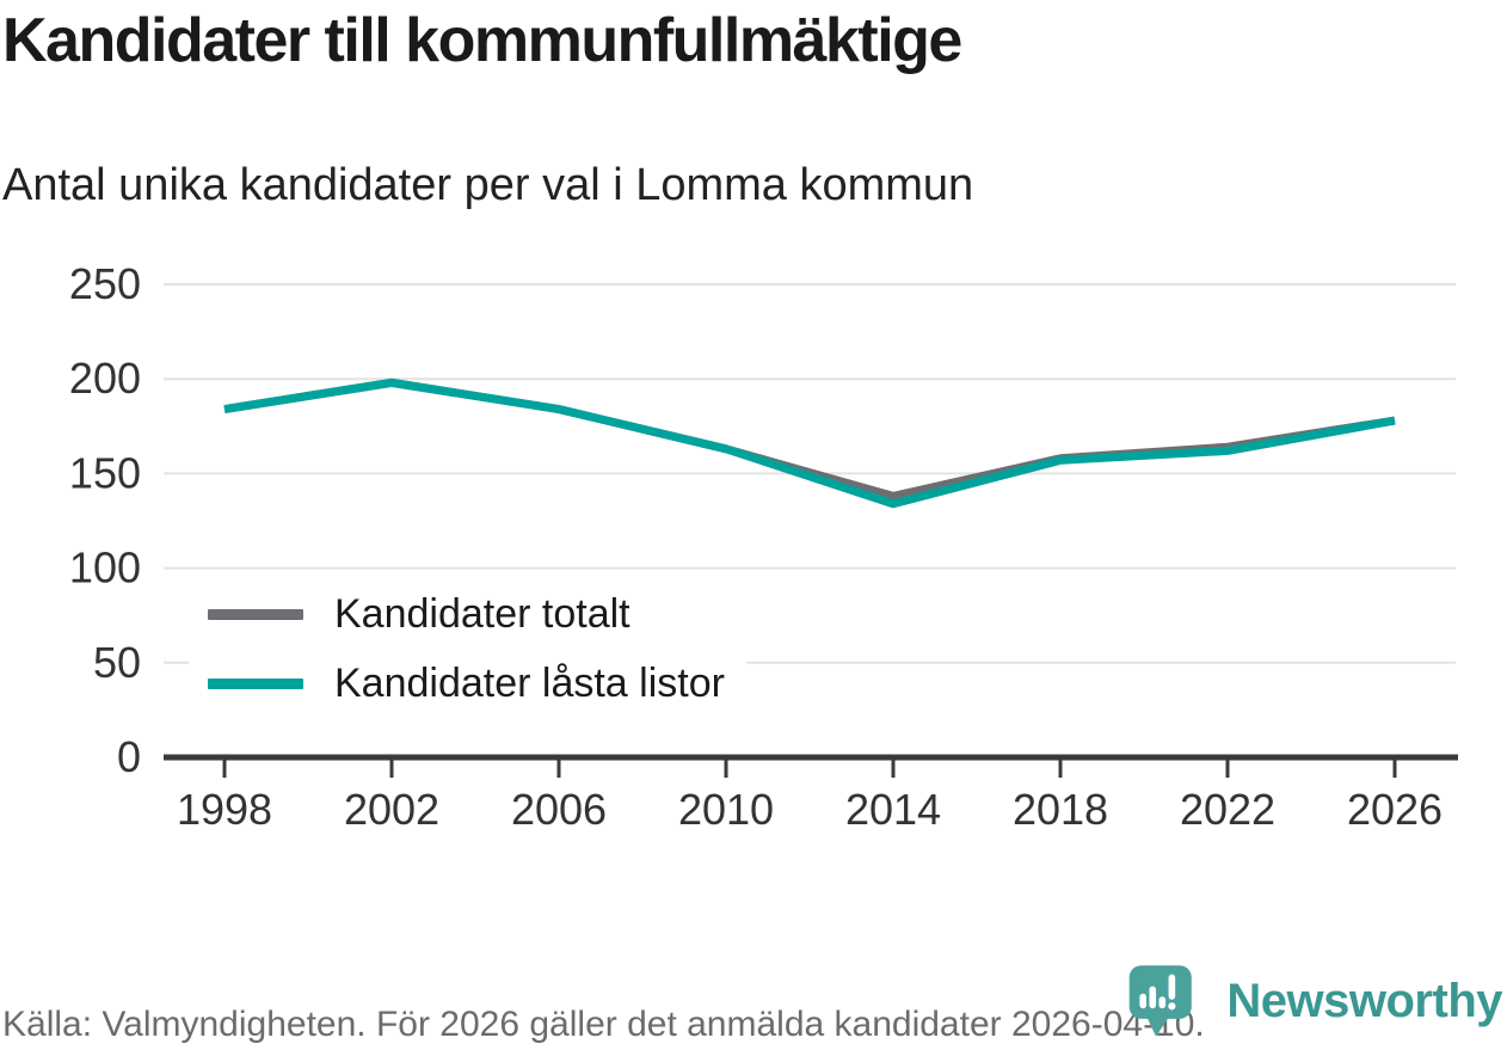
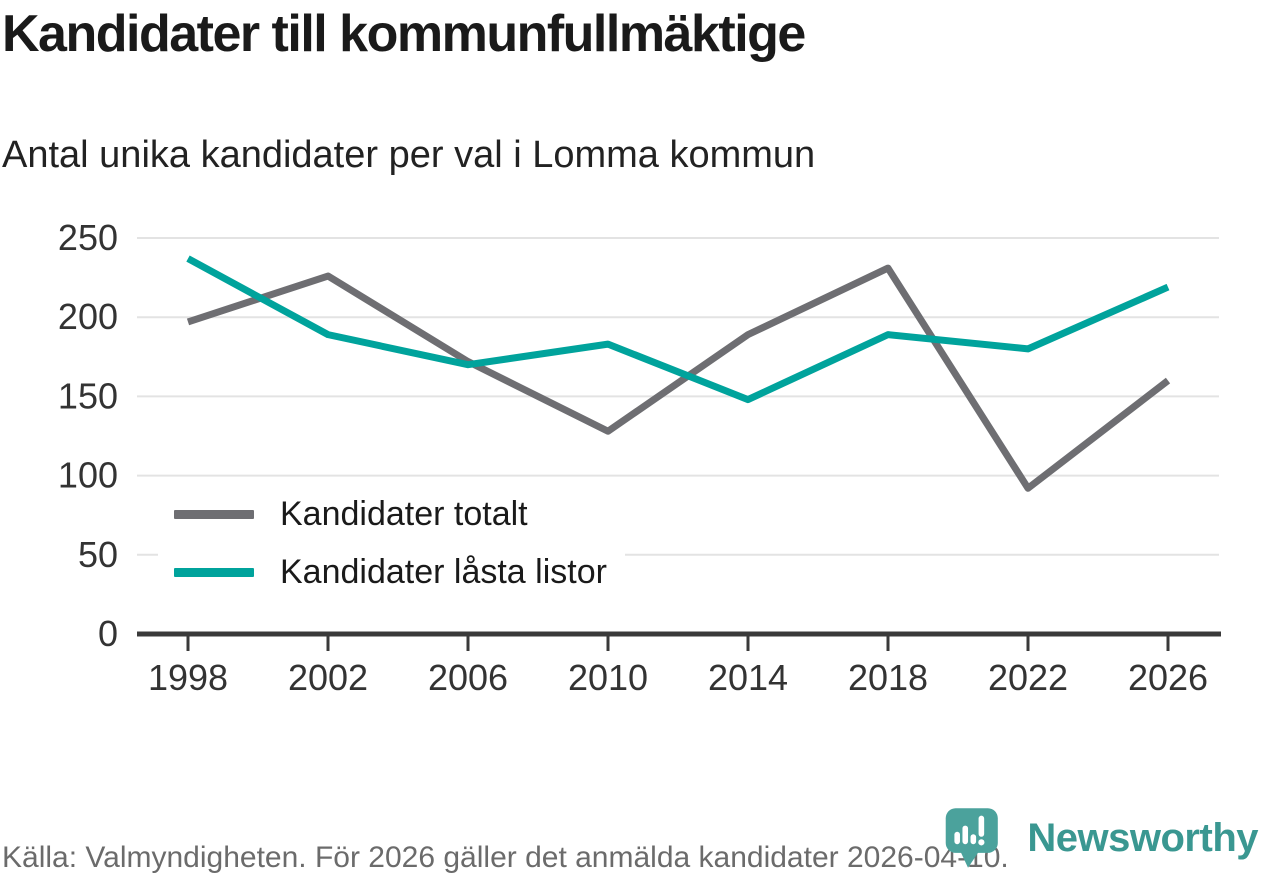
Kandidater totalt/1998: 184 -> 197
Kandidater låsta listor/1998: 184 -> 237
Kandidater totalt/2002: 198 -> 226
Kandidater låsta listor/2002: 198 -> 189
Kandidater totalt/2006: 184 -> 172
Kandidater låsta listor/2006: 184 -> 170
Kandidater totalt/2010: 163 -> 128
Kandidater låsta listor/2010: 163 -> 183
Kandidater totalt/2014: 138 -> 189
Kandidater låsta listor/2014: 134 -> 148
Kandidater totalt/2018: 158 -> 231
Kandidater låsta listor/2018: 157 -> 189
Kandidater totalt/2022: 164 -> 92
Kandidater låsta listor/2022: 162 -> 180
Kandidater totalt/2026: 178 -> 160
Kandidater låsta listor/2026: 178 -> 219
